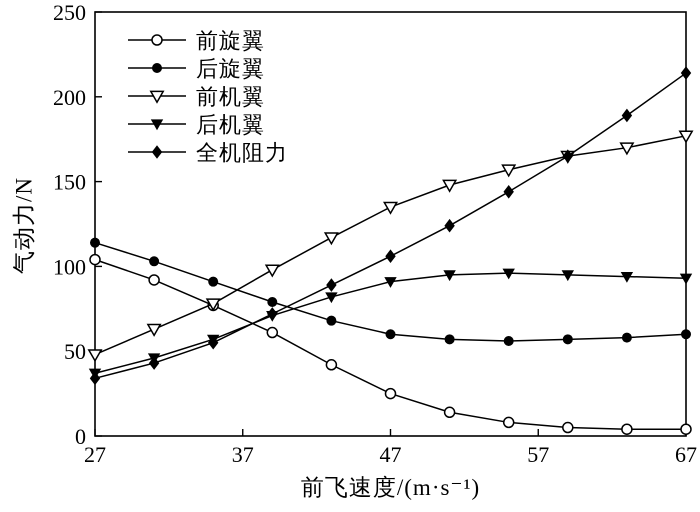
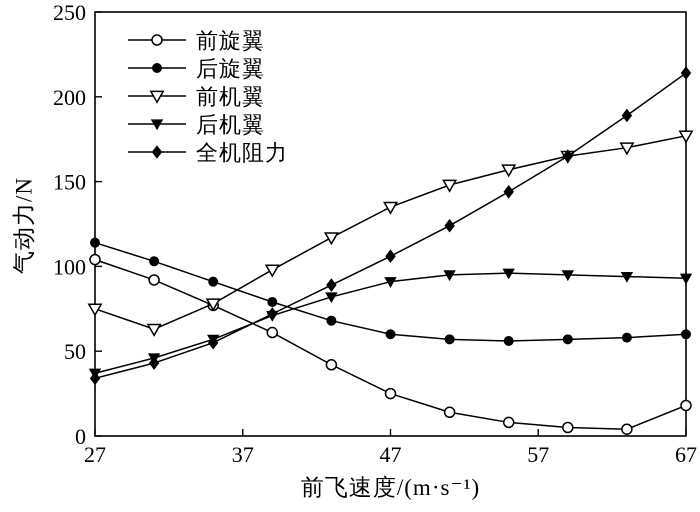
前机翼/27: 48 -> 75
前旋翼/67: 4 -> 18
